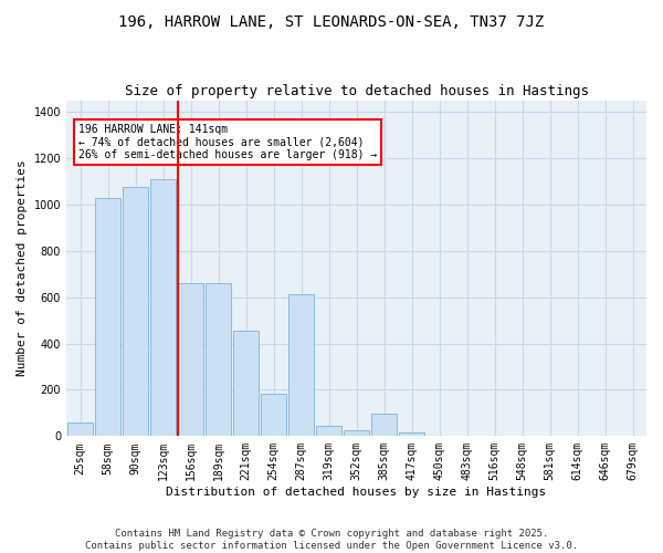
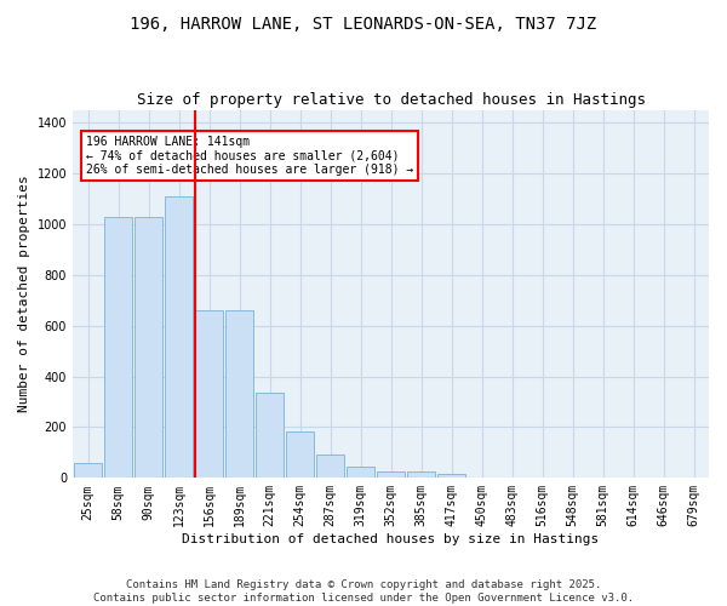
90sqm: 1075 -> 1030
221sqm: 455 -> 335
287sqm: 615 -> 90
385sqm: 95 -> 25
